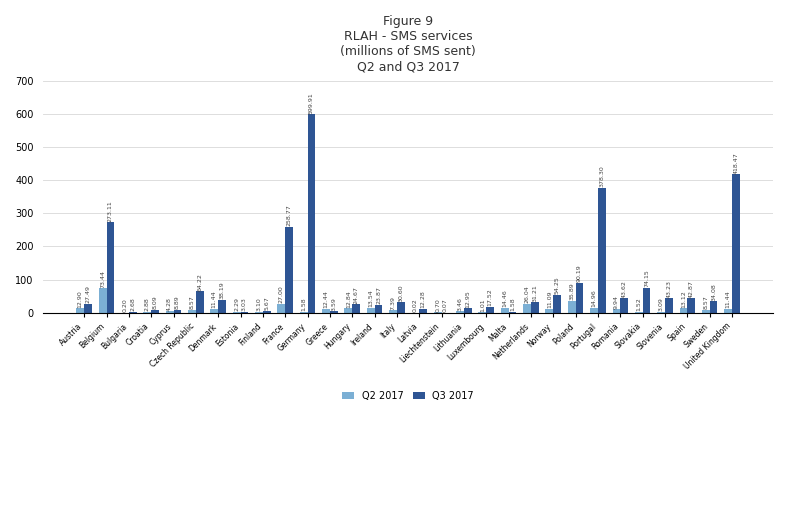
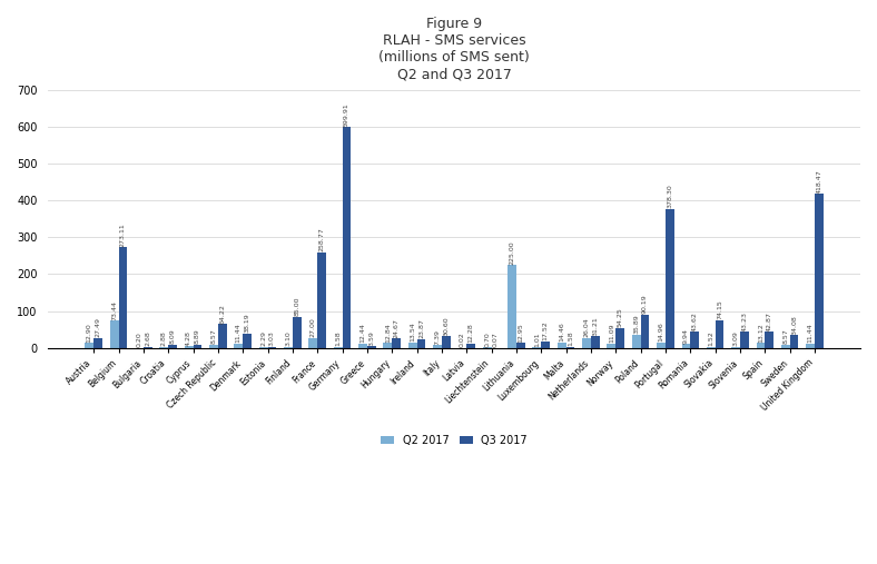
Q3 2017/Finland: 6 -> 85
Q2 2017/Lithuania: 3 -> 225
